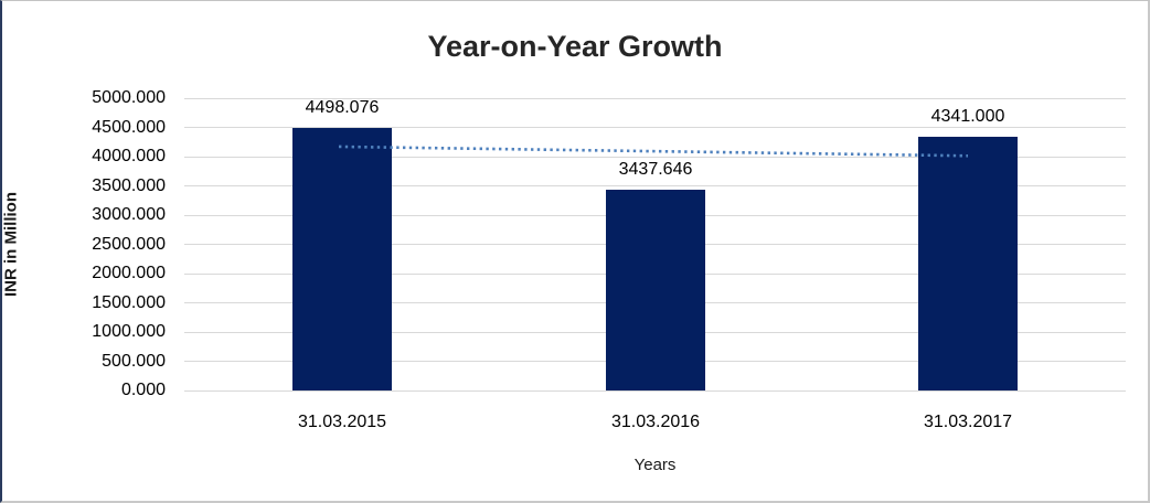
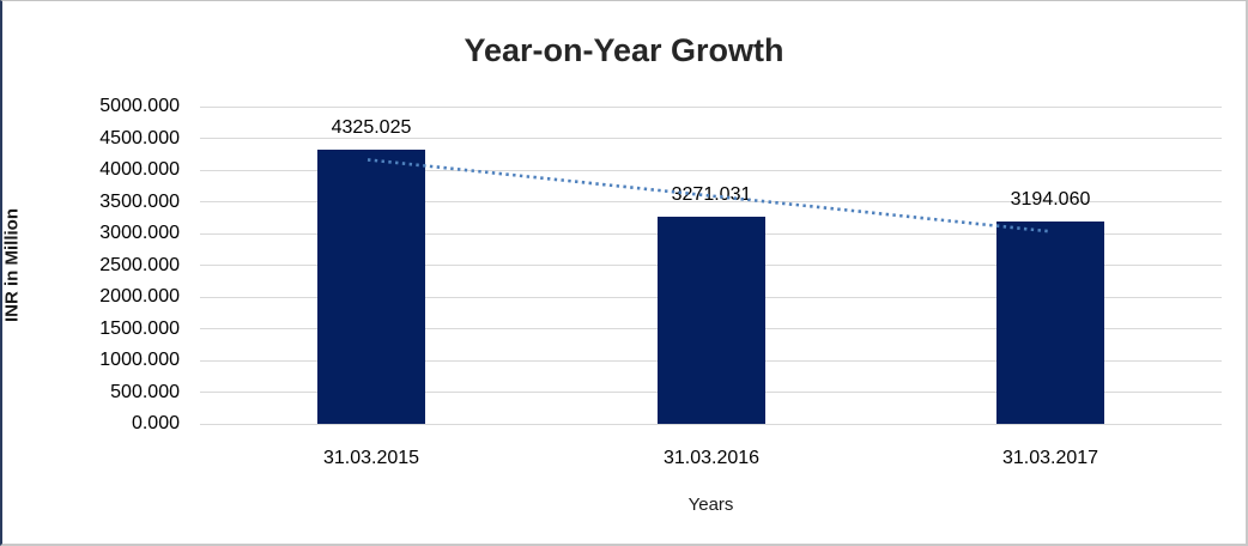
31.03.2015: 4498.076 -> 4325.025
31.03.2016: 3437.646 -> 3271.031
31.03.2017: 4341.000 -> 3194.060
